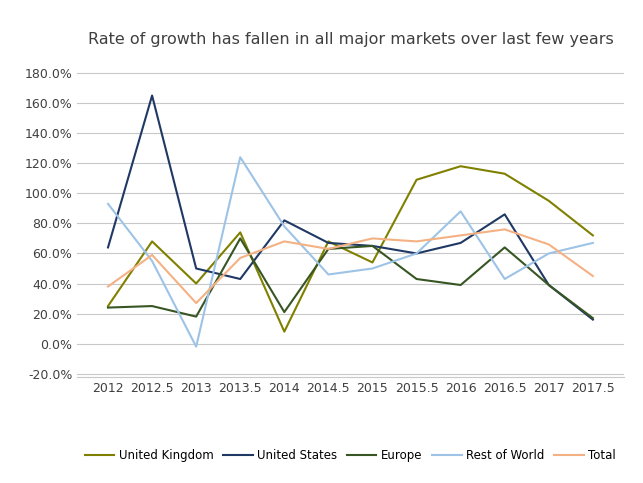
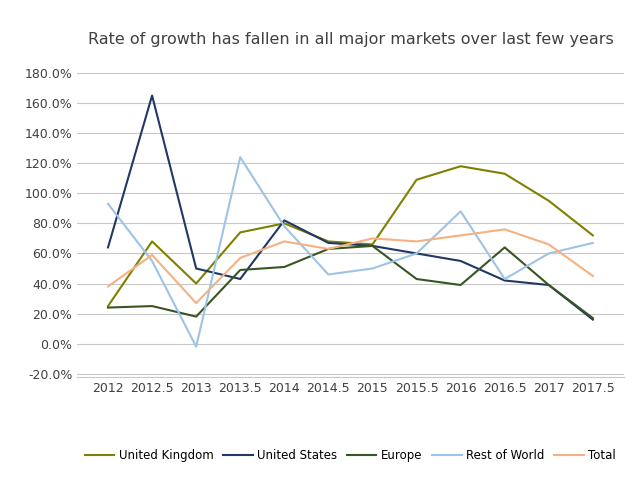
Europe/2013.5: 70% -> 49%
United Kingdom/2014: 8% -> 80%
Europe/2014: 21% -> 51%
United Kingdom/2015: 54% -> 66%
United States/2016: 67% -> 55%
United States/2016.5: 86% -> 42%
